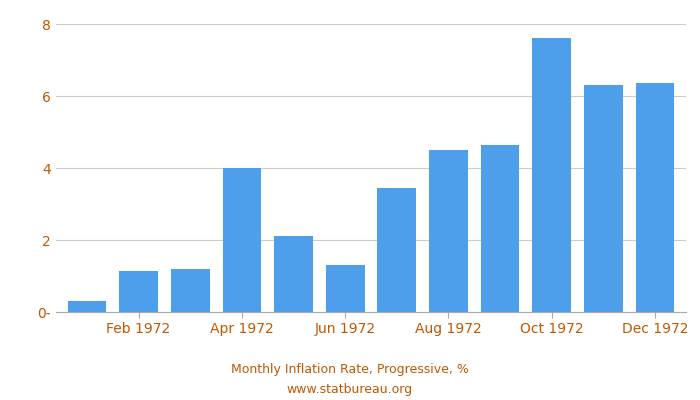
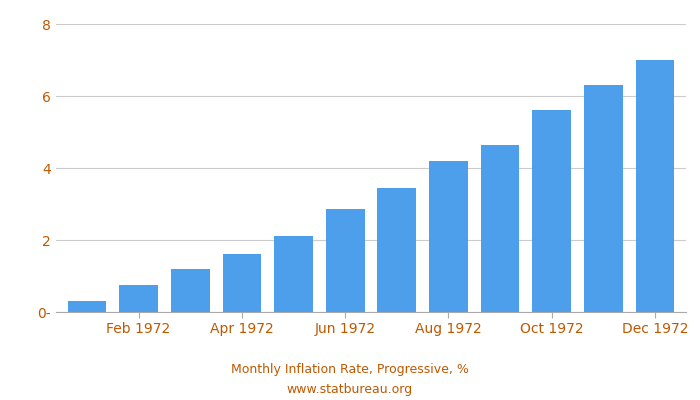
Feb 1972: 1.15 -> 0.75
Apr 1972: 4.00 -> 1.60
Jun 1972: 1.30 -> 2.85
Aug 1972: 4.50 -> 4.20
Oct 1972: 7.60 -> 5.60
Dec 1972: 6.35 -> 7.00
